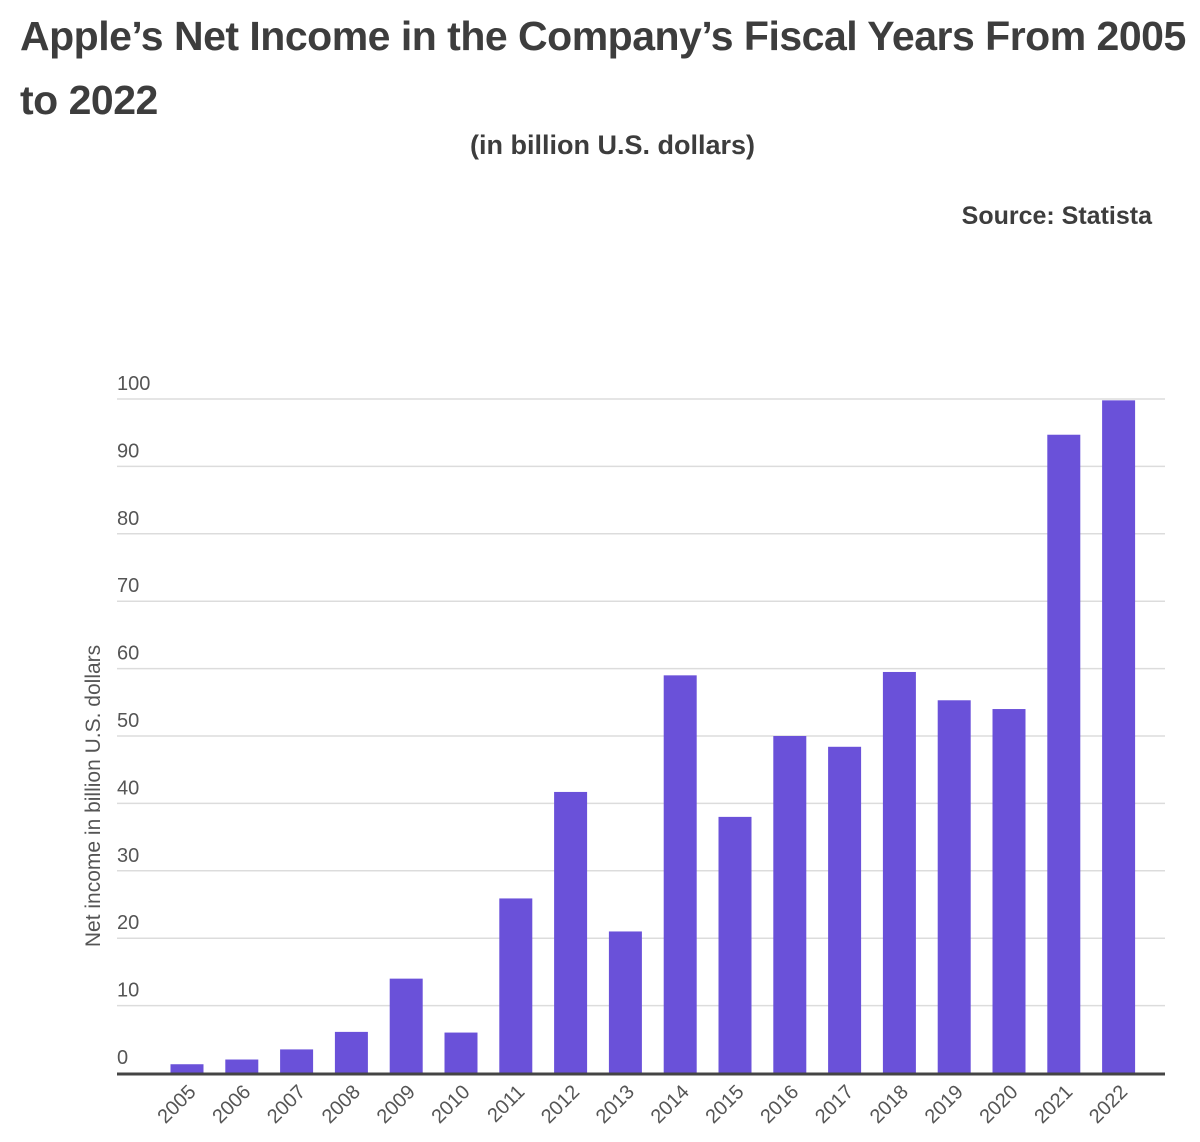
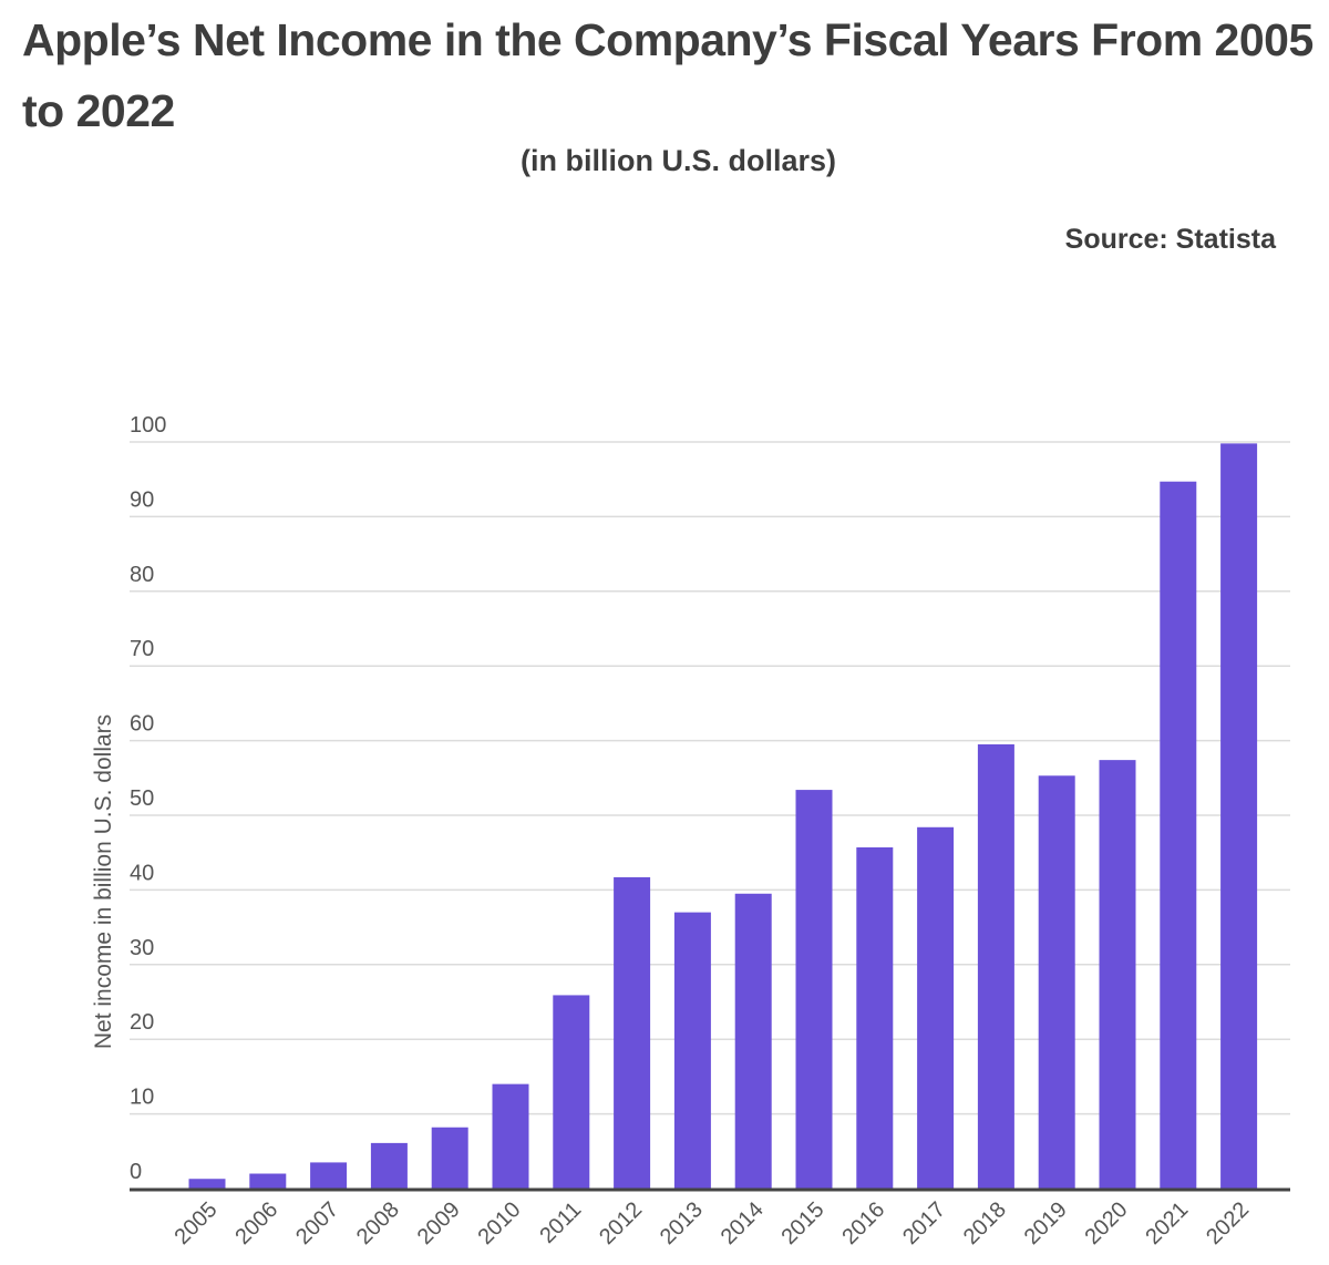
2009: 14 -> 8
2010: 6 -> 14
2013: 21 -> 37
2014: 59 -> 40
2015: 38 -> 53
2016: 50 -> 46
2020: 54 -> 57
